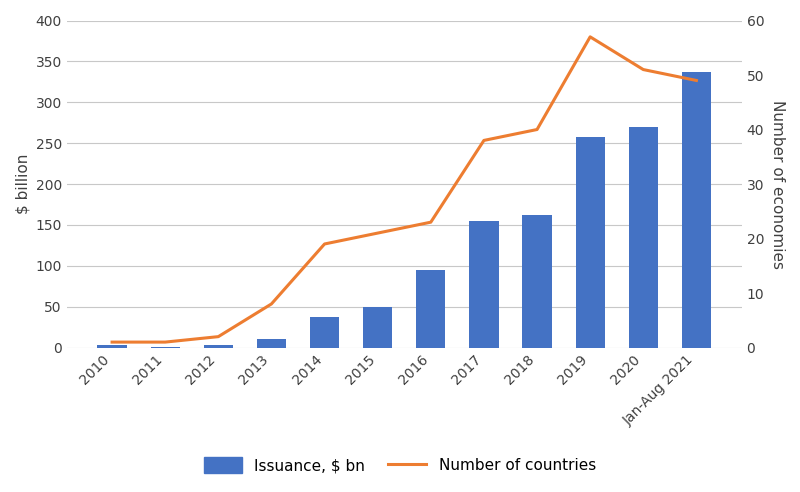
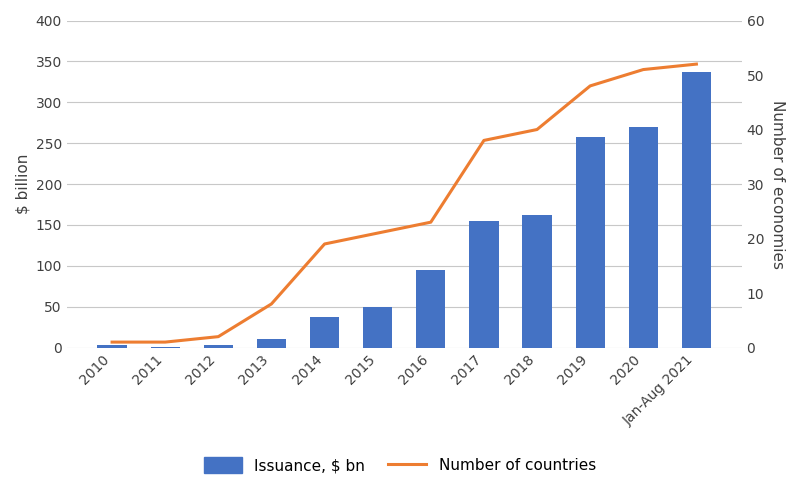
Number of countries/2019: 57 -> 48
Number of countries/Jan-Aug 2021: 49 -> 52
